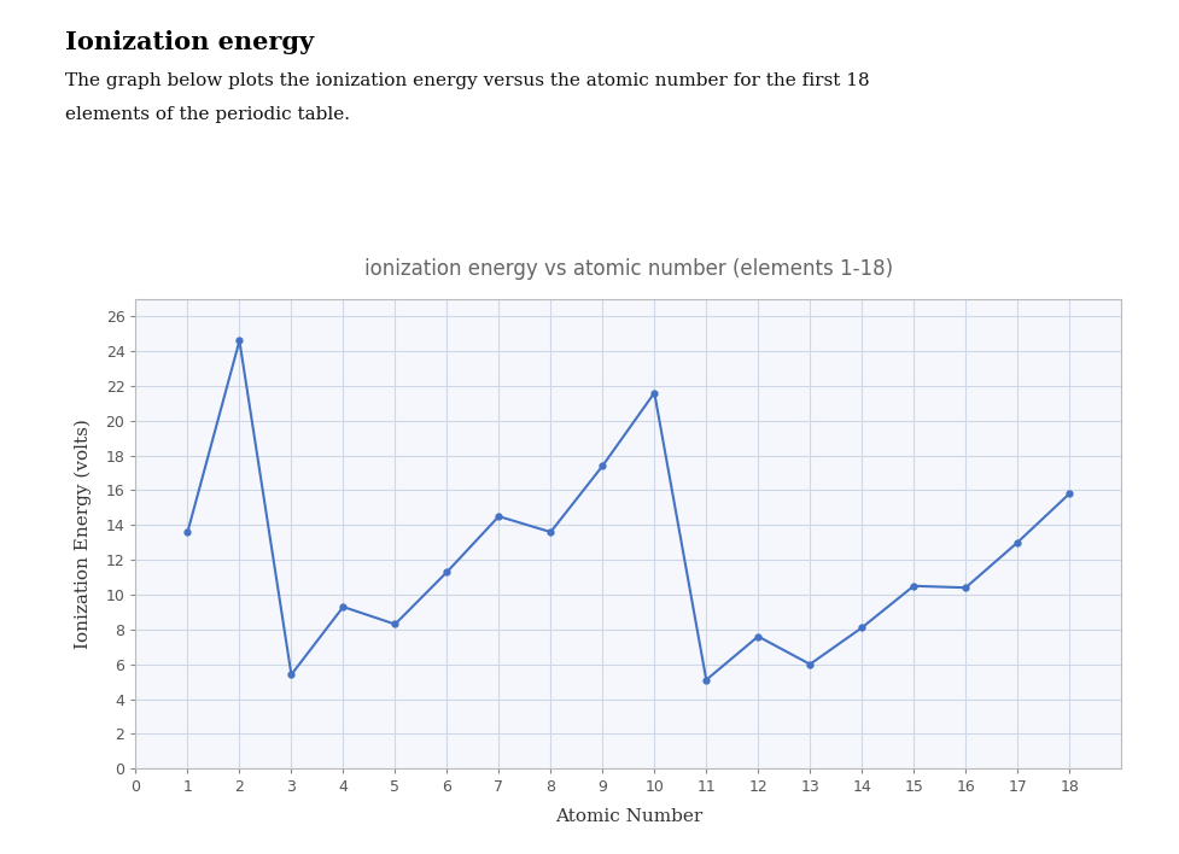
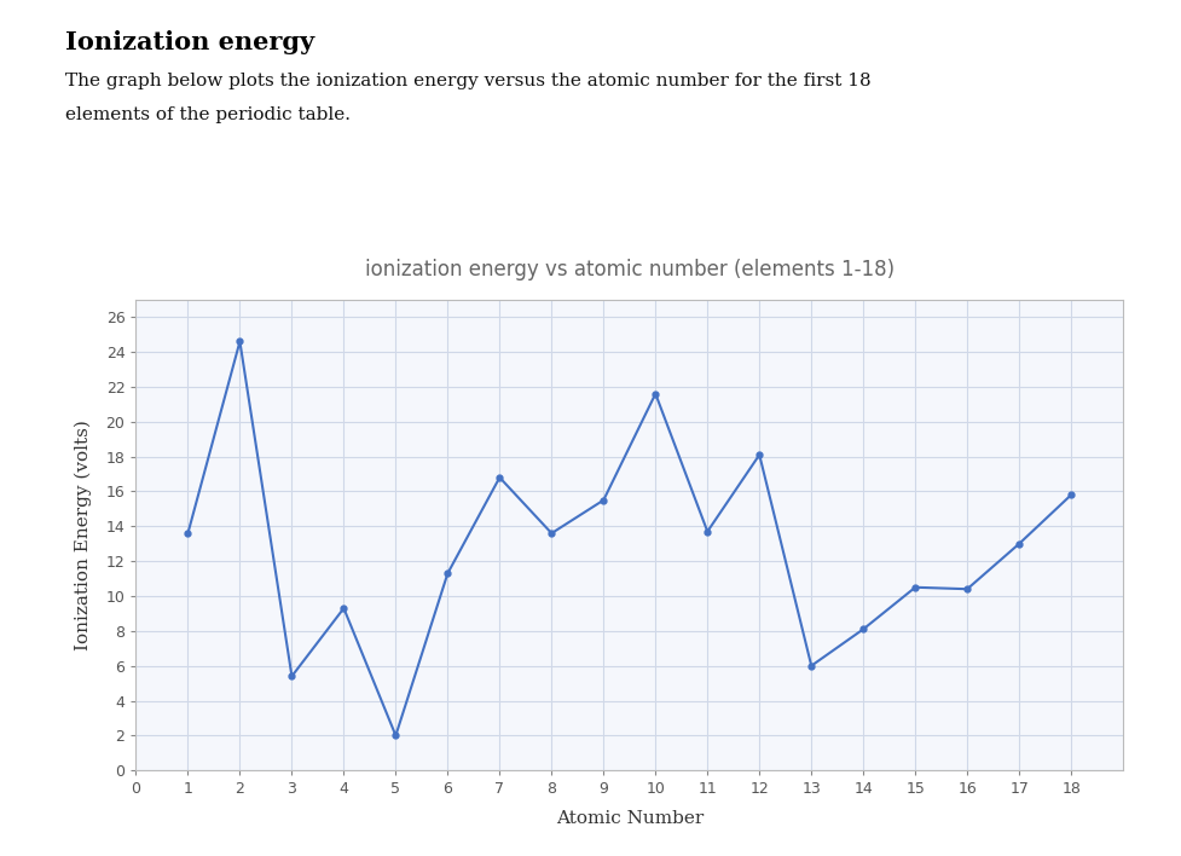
5: 8.3 -> 2.0
7: 14.5 -> 16.8
9: 17.4 -> 15.5
11: 5.1 -> 13.7
12: 7.6 -> 18.1
